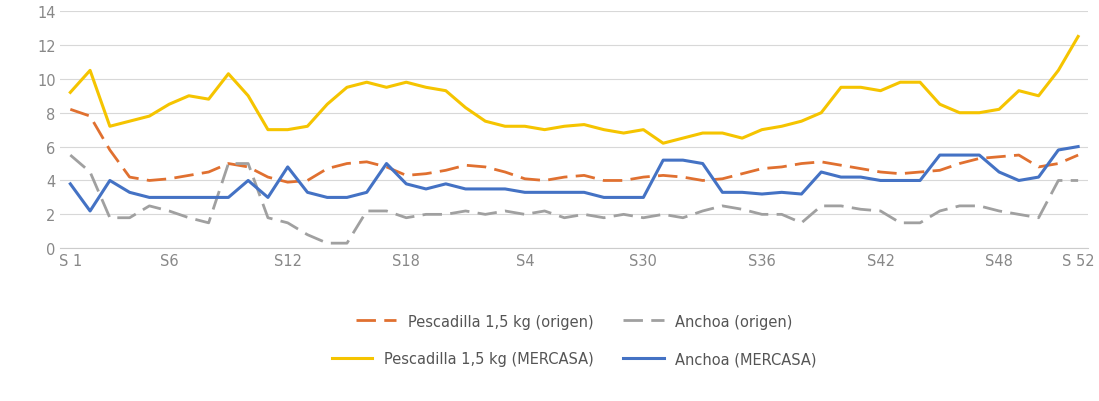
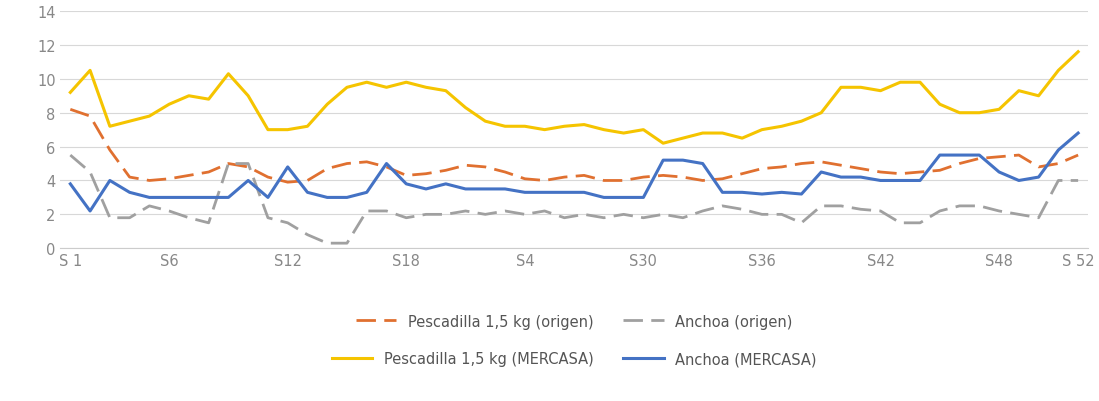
Pescadilla 1,5 kg (MERCASA)/S 52: 12.5 -> 11.6
Anchoa (MERCASA)/S 52: 6.0 -> 6.8
